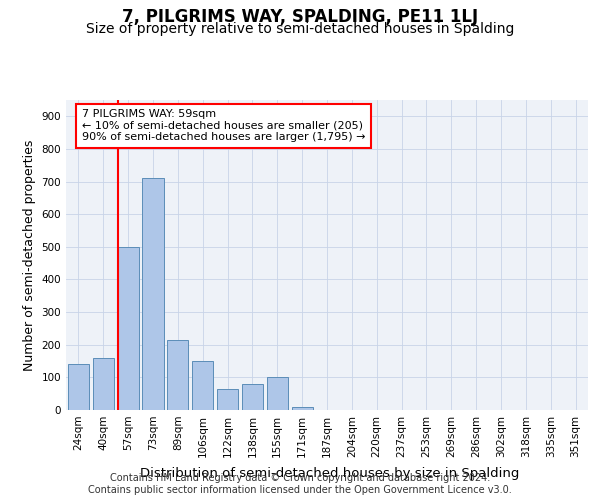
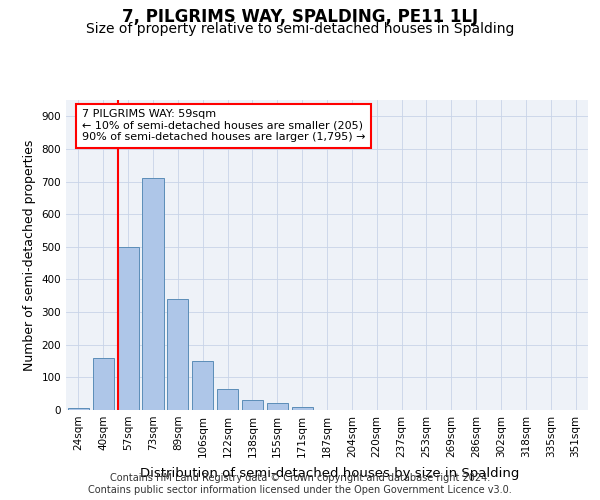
24sqm: 140 -> 5
89sqm: 215 -> 340
138sqm: 80 -> 30
155sqm: 100 -> 20
